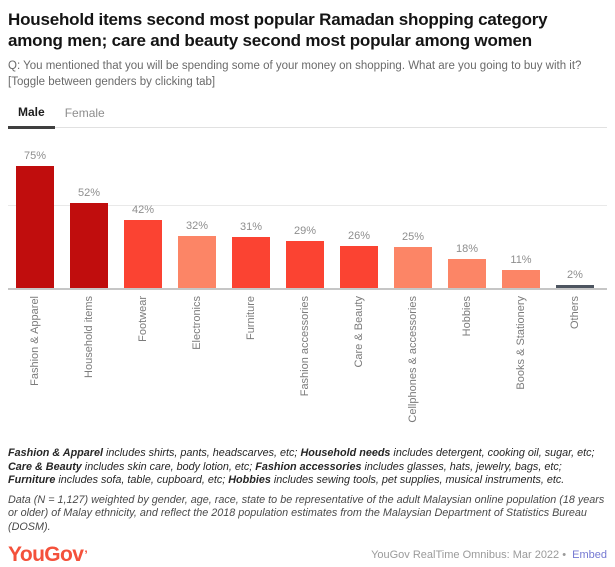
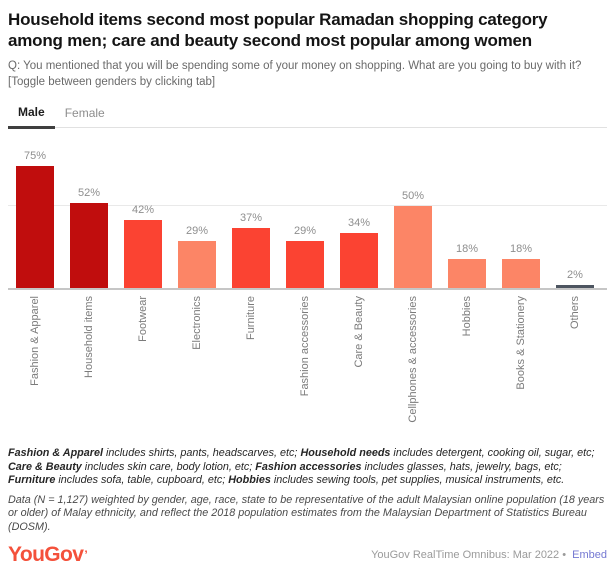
Electronics: 32% -> 29%
Furniture: 31% -> 37%
Care & Beauty: 26% -> 34%
Cellphones & accessories: 25% -> 50%
Books & Stationery: 11% -> 18%
